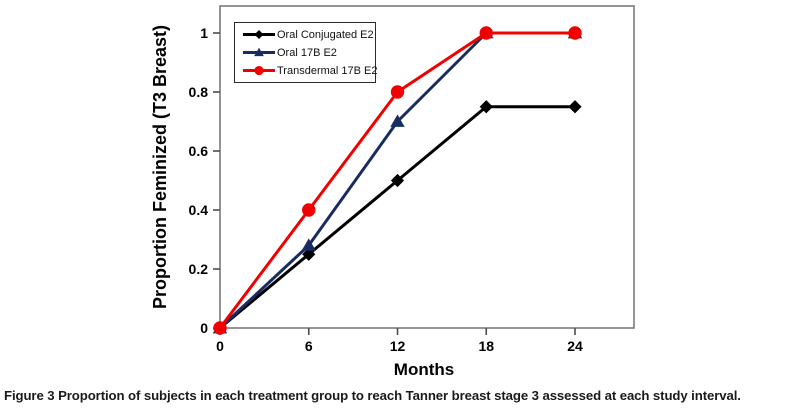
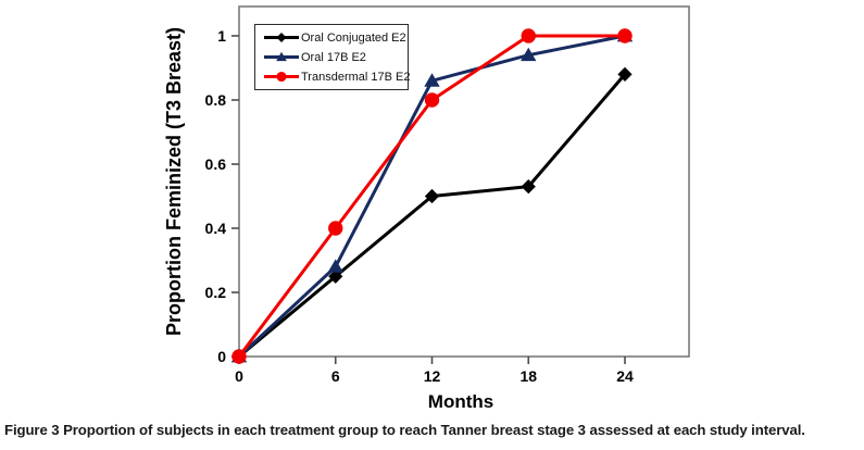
Oral 17B E2/12: 0.70 -> 0.86
Oral Conjugated E2/18: 0.75 -> 0.53
Oral 17B E2/18: 1.00 -> 0.94
Oral Conjugated E2/24: 0.75 -> 0.88
